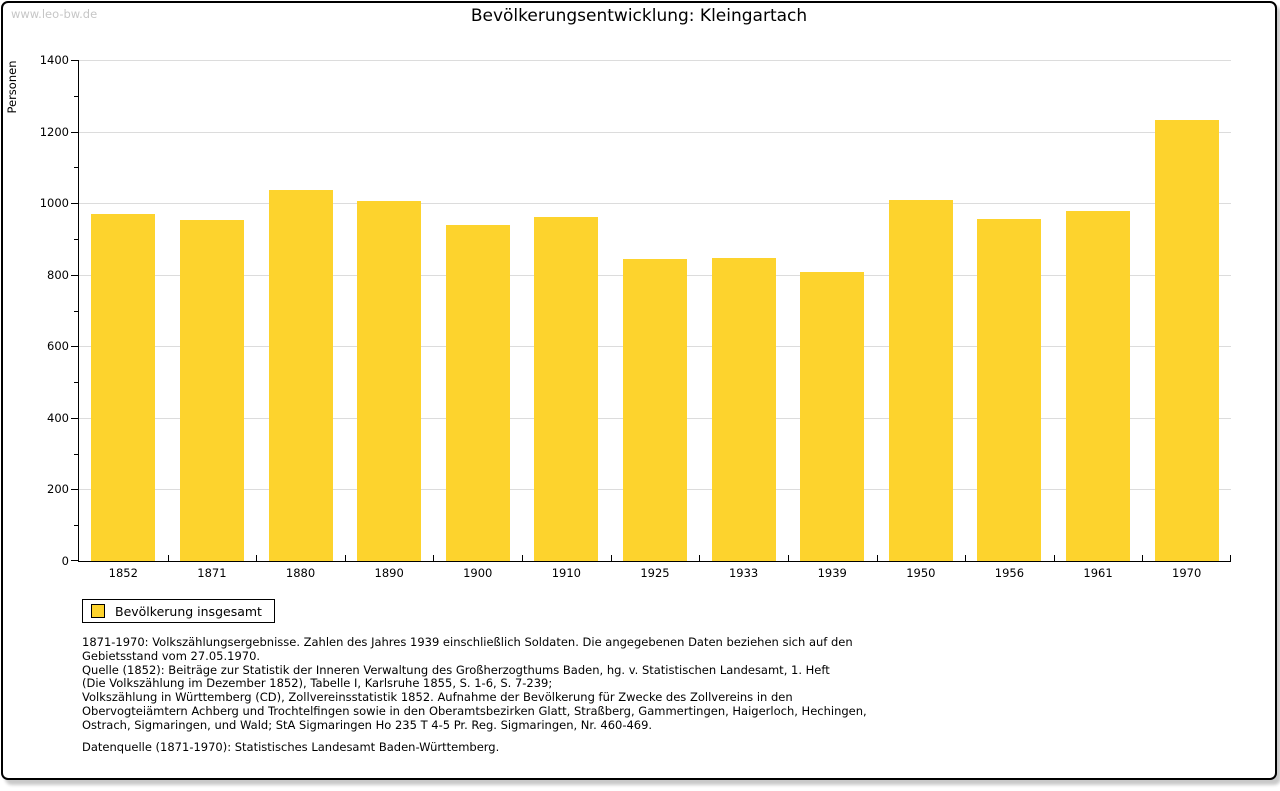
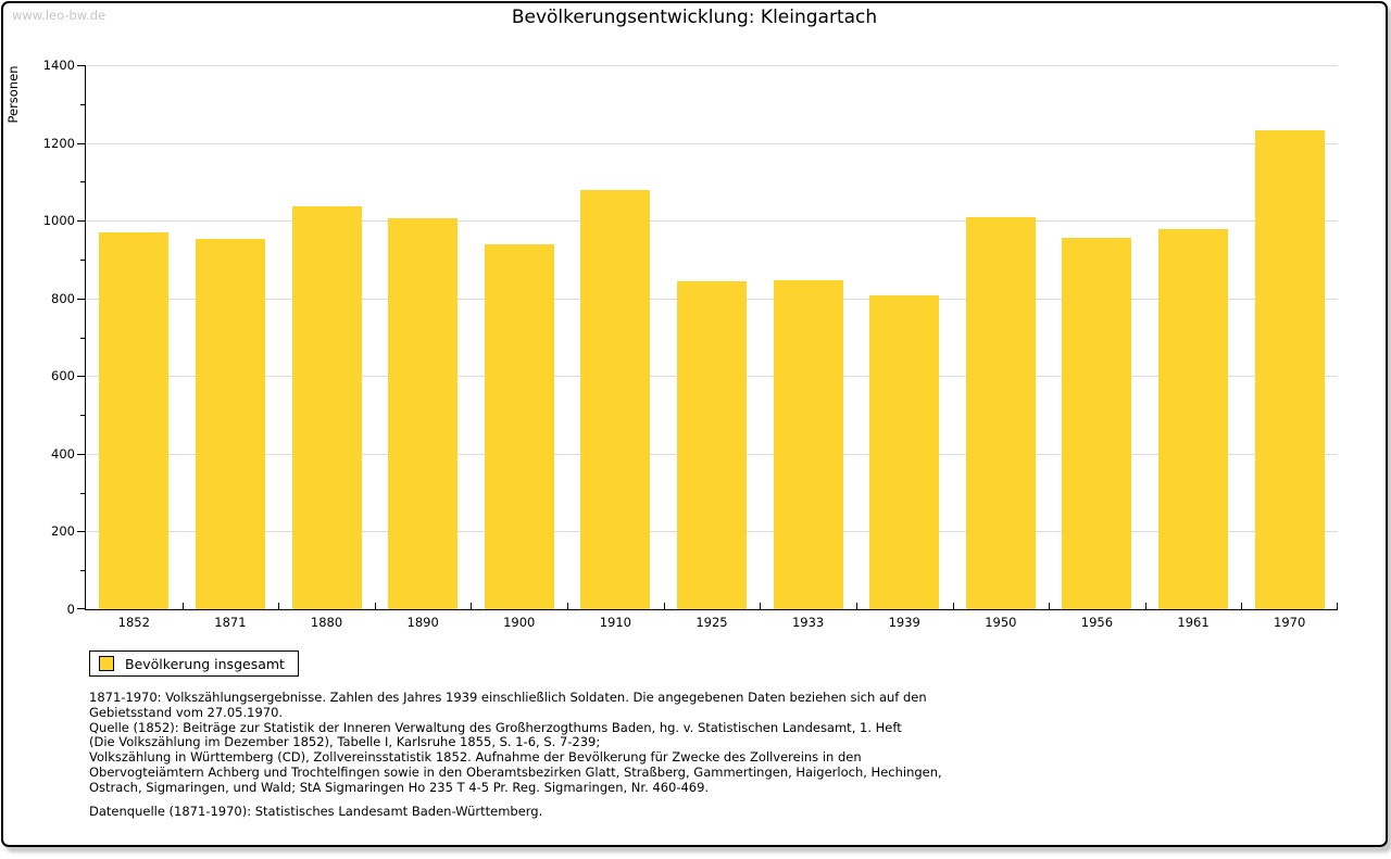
1910: 960 -> 1080
